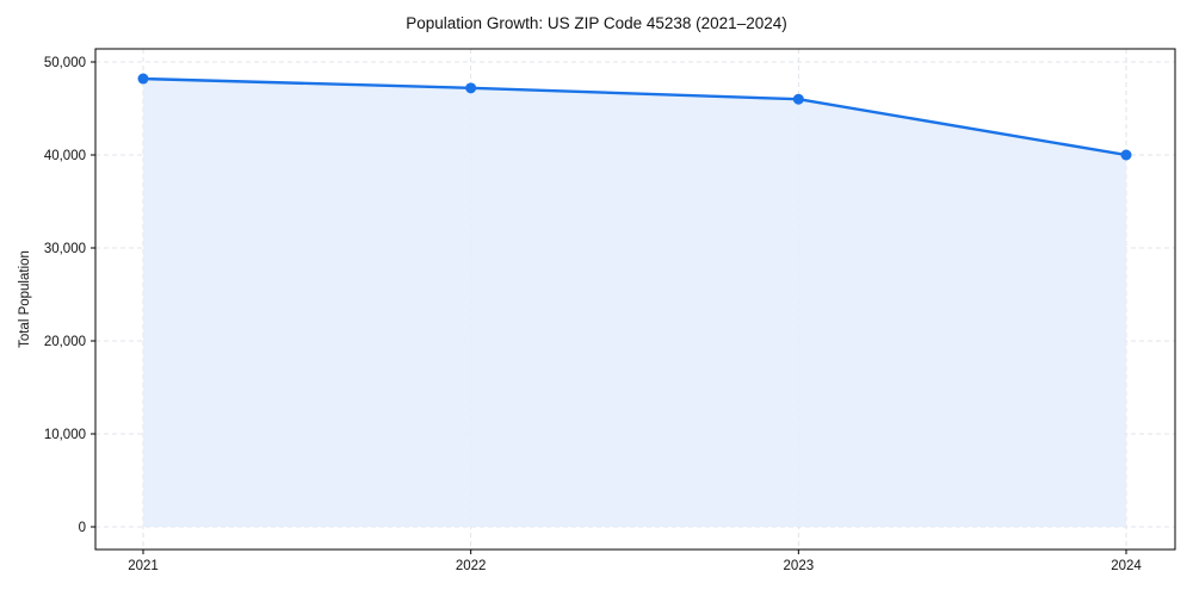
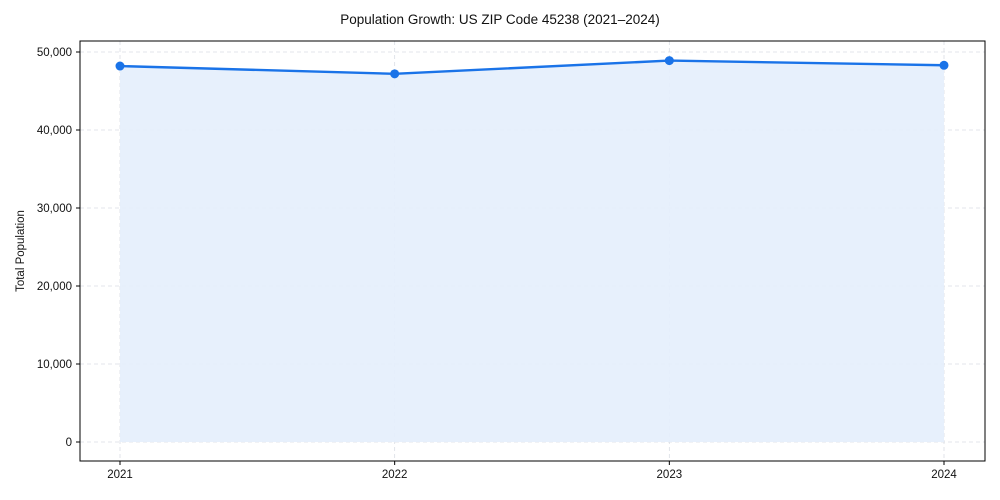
2023: 46000 -> 49000
2024: 40000 -> 48000
